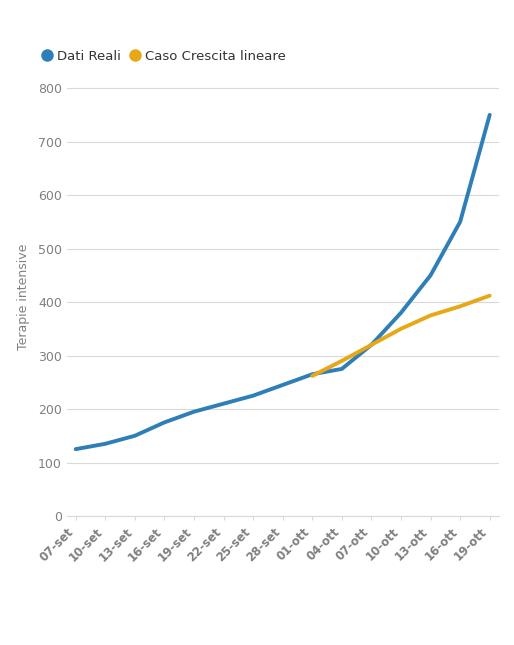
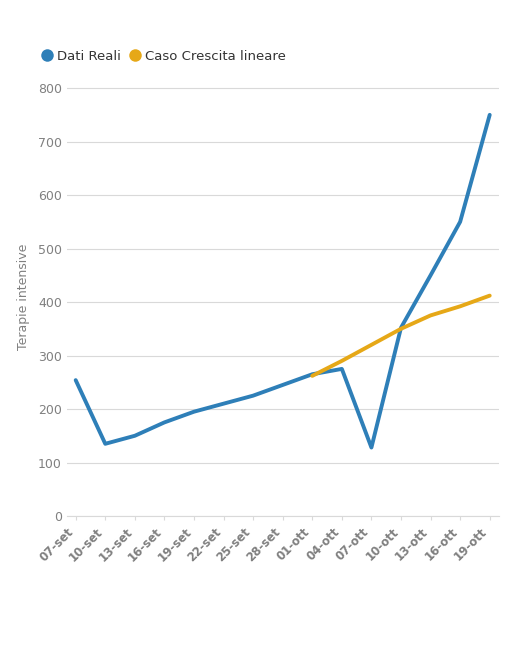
Dati Reali/07-set: 125 -> 254
Dati Reali/07-ott: 320 -> 128
Dati Reali/10-ott: 380 -> 352
